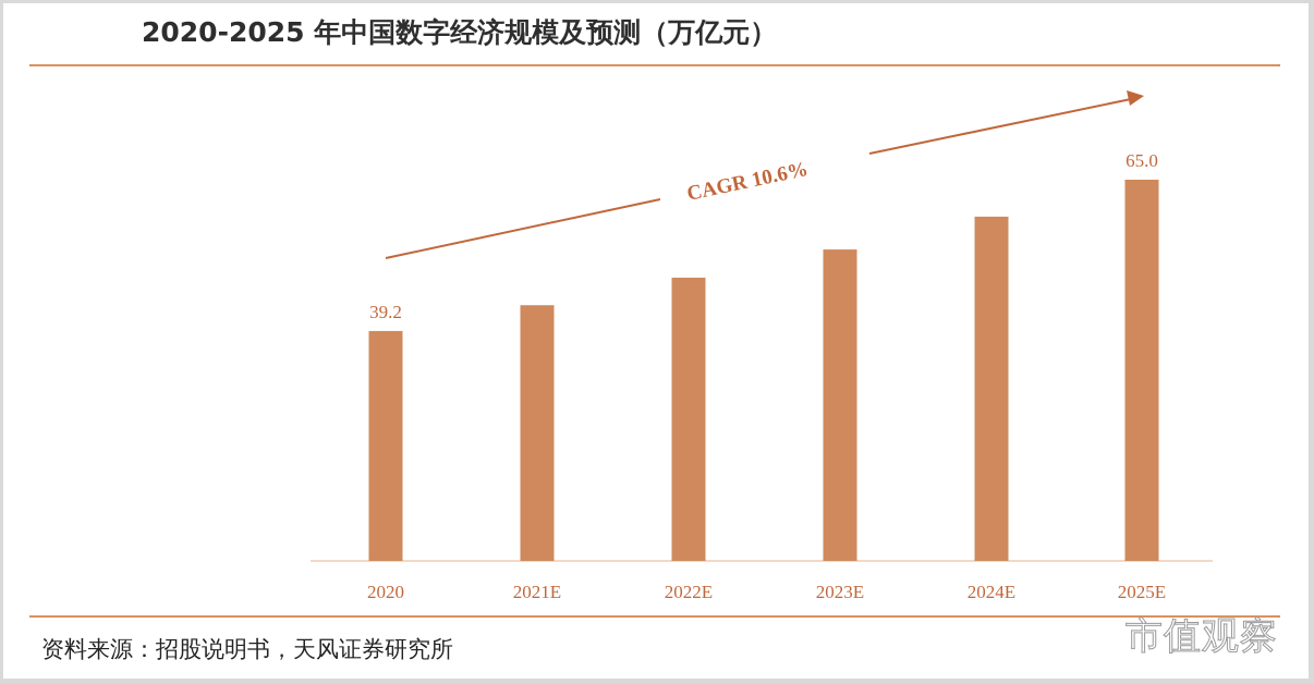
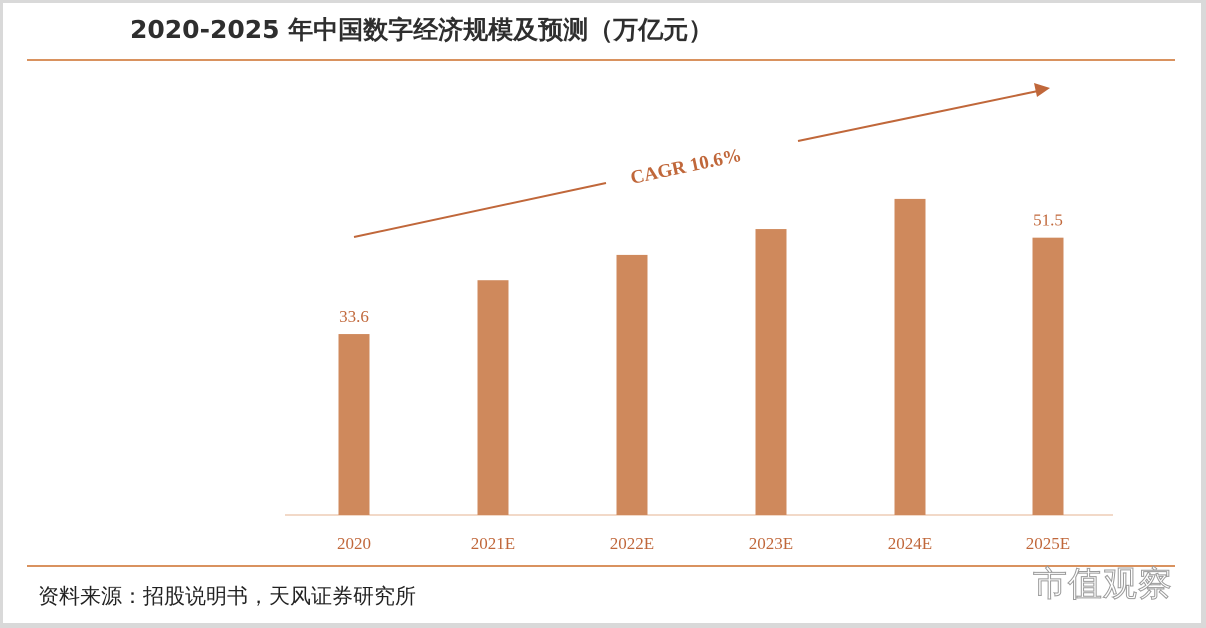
2020: 39.2 -> 33.6
2025E: 65.0 -> 51.5
